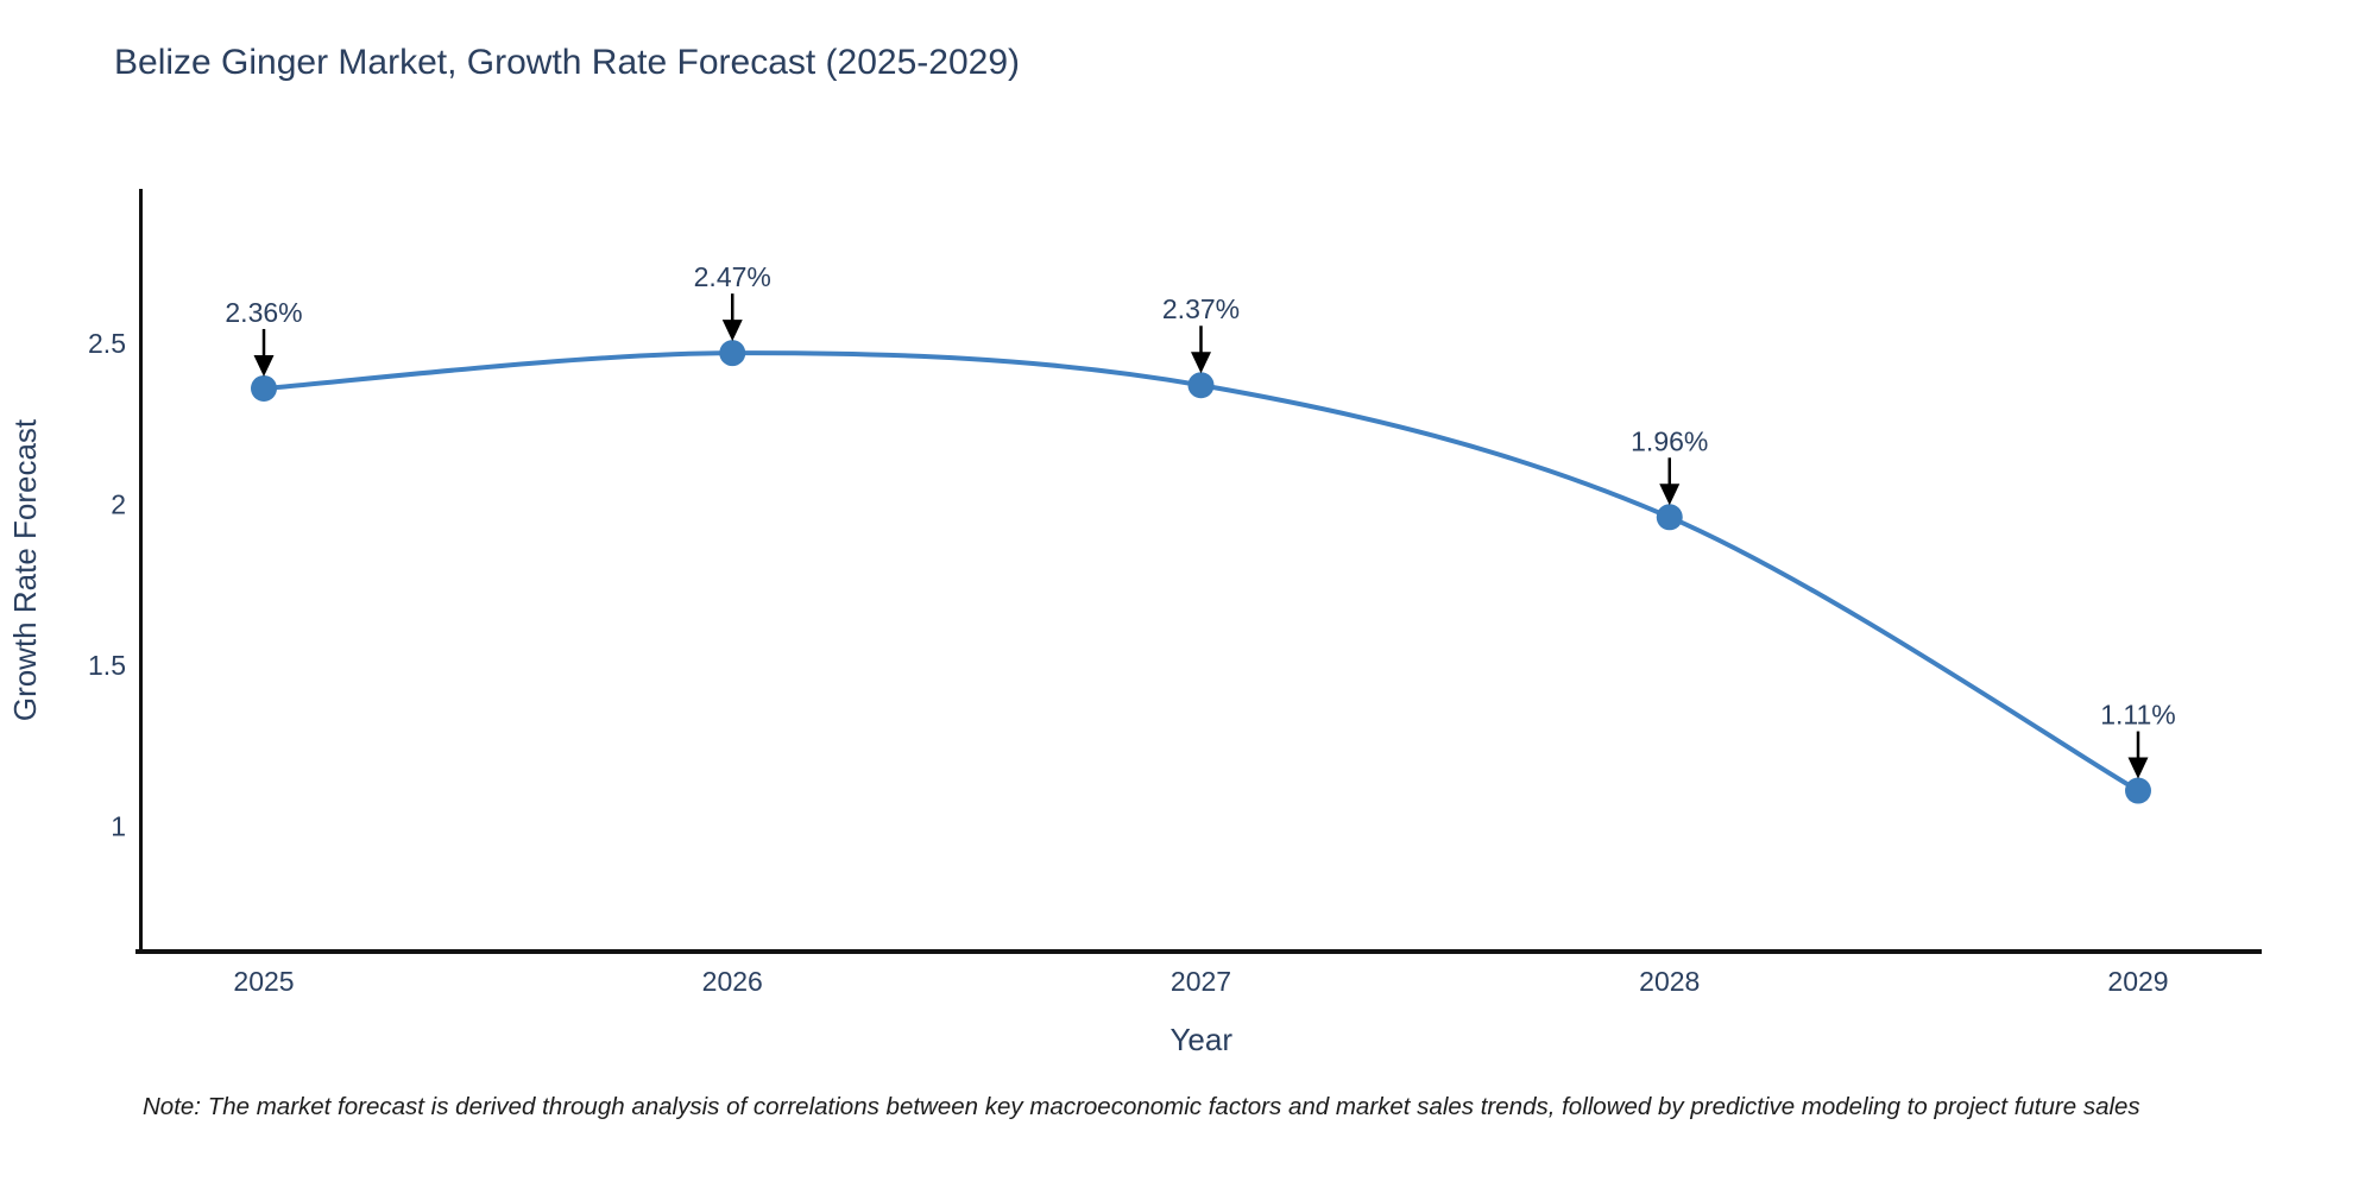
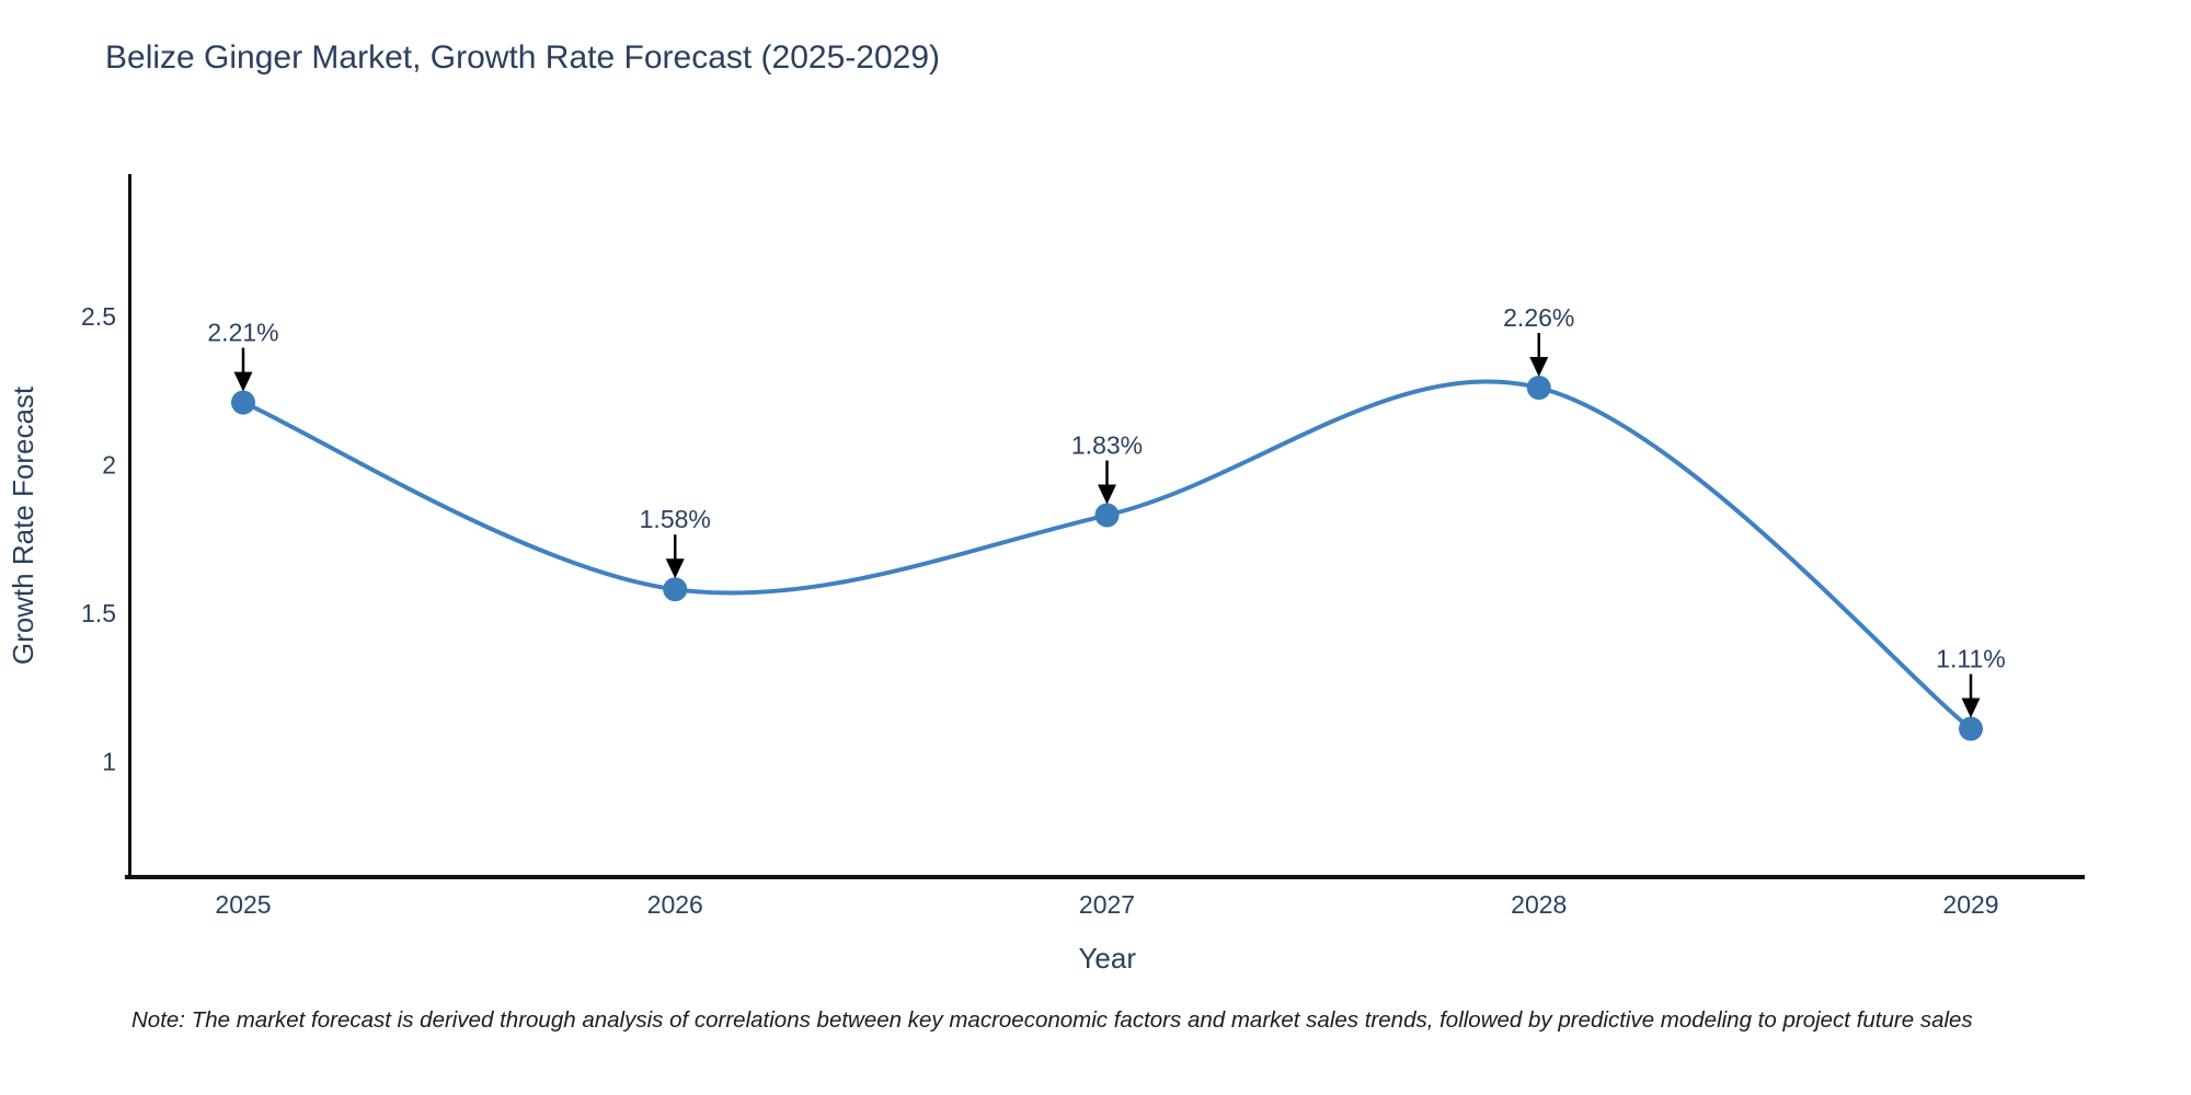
2025: 2.36% -> 2.21%
2026: 2.47% -> 1.58%
2027: 2.37% -> 1.83%
2028: 1.96% -> 2.26%
